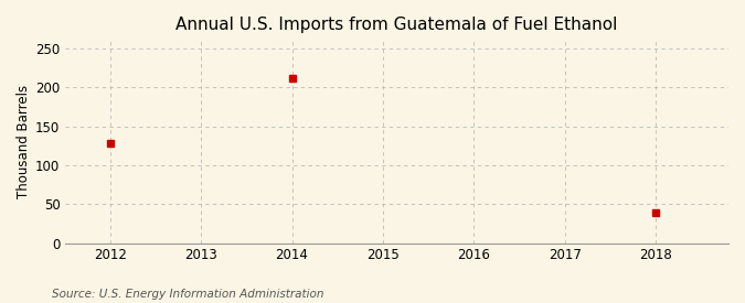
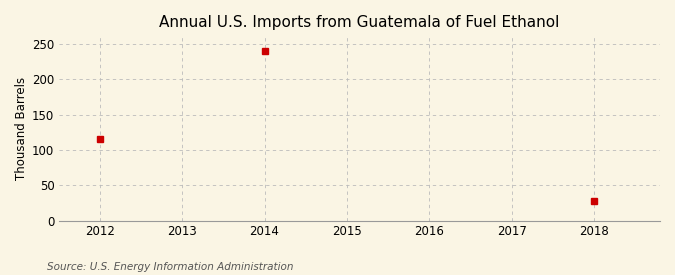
2012: 128 -> 115
2014: 212 -> 240
2018: 40 -> 28
